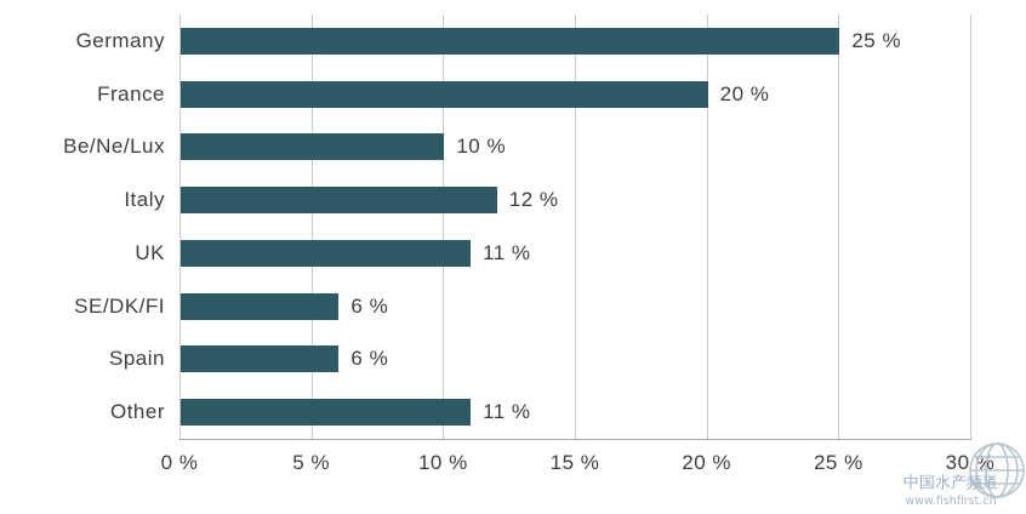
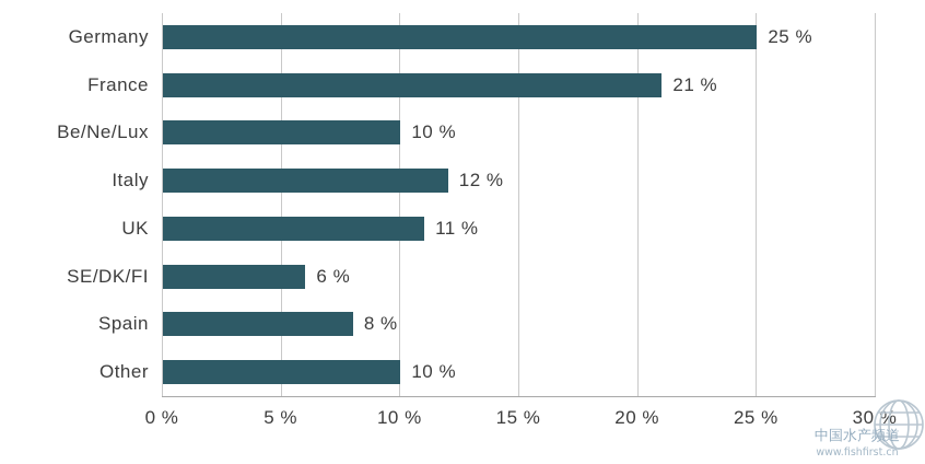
France: 20 -> 21
Spain: 6 -> 8
Other: 11 -> 10
